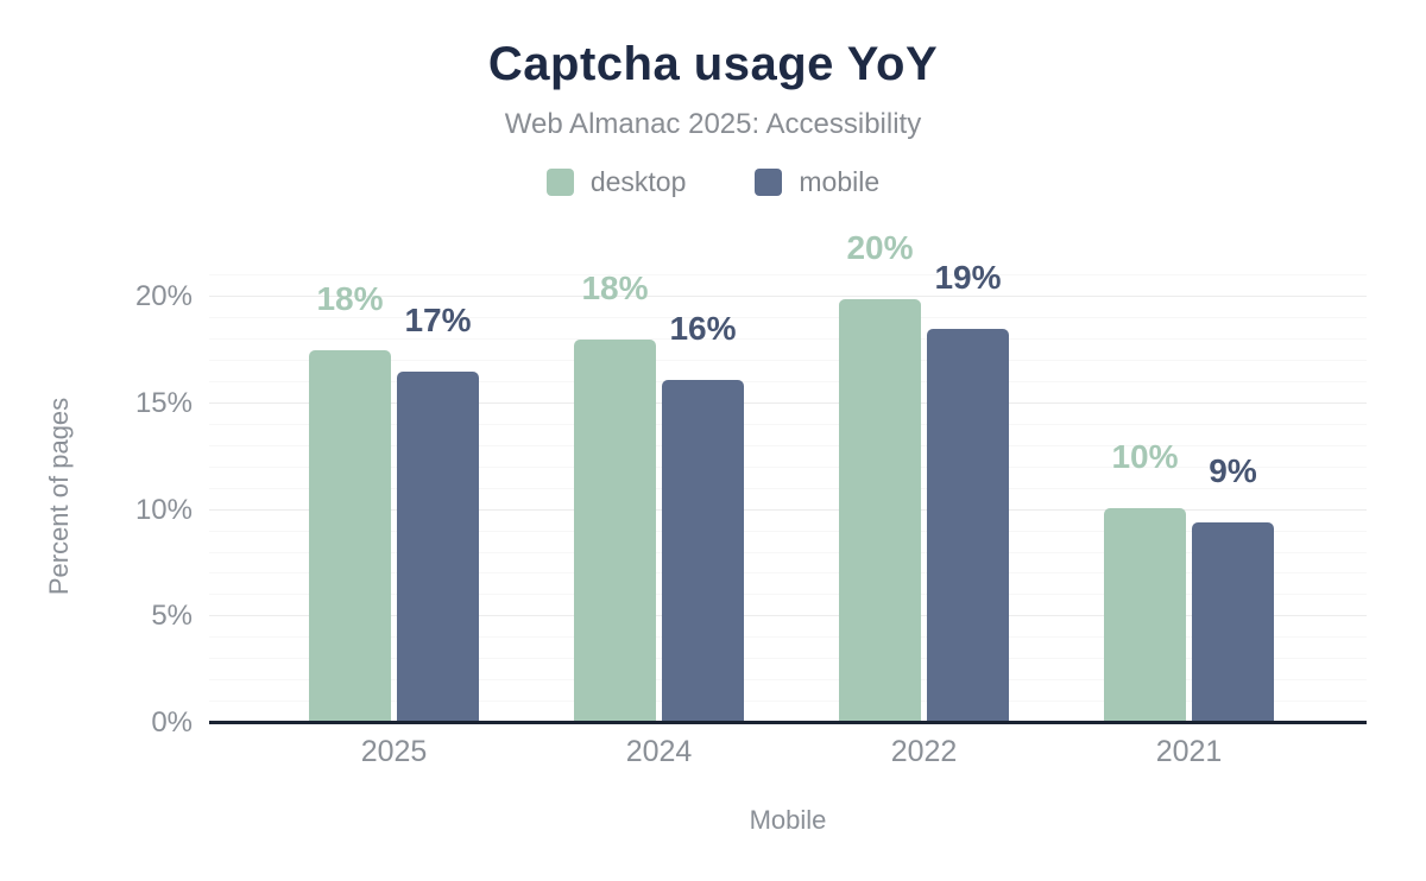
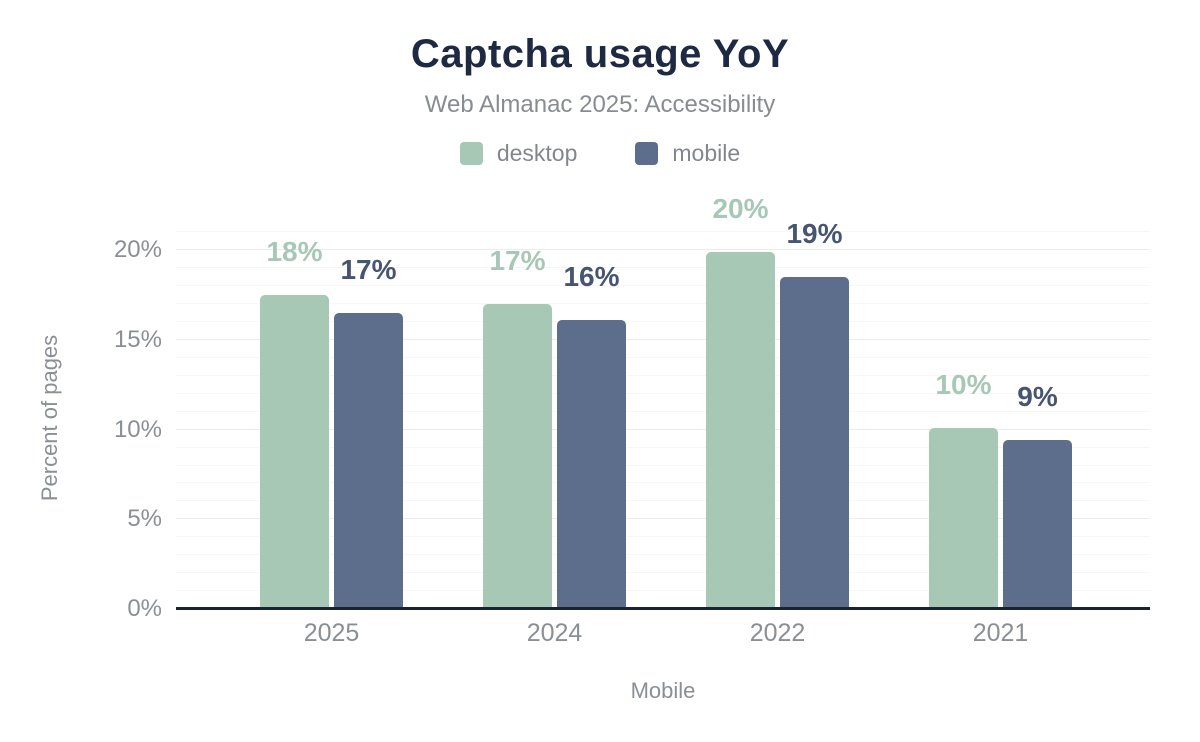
desktop/2024: 18% -> 17%
